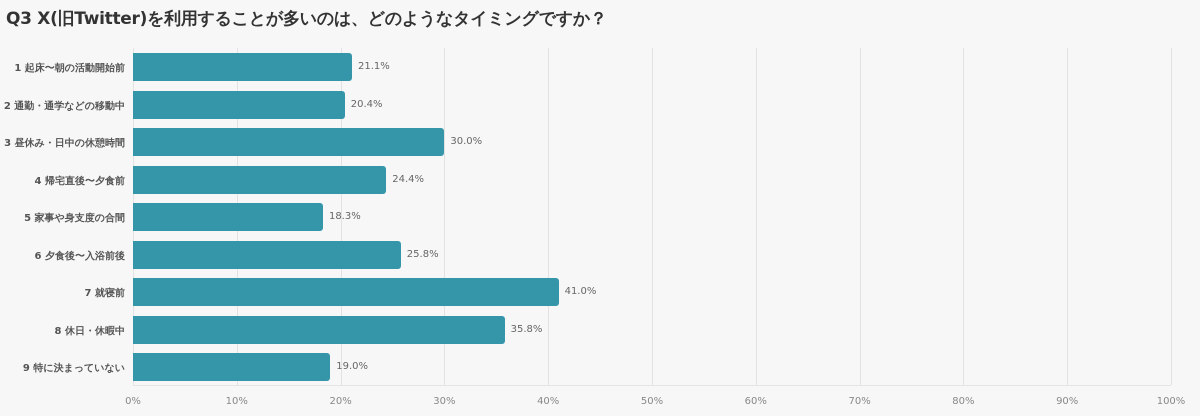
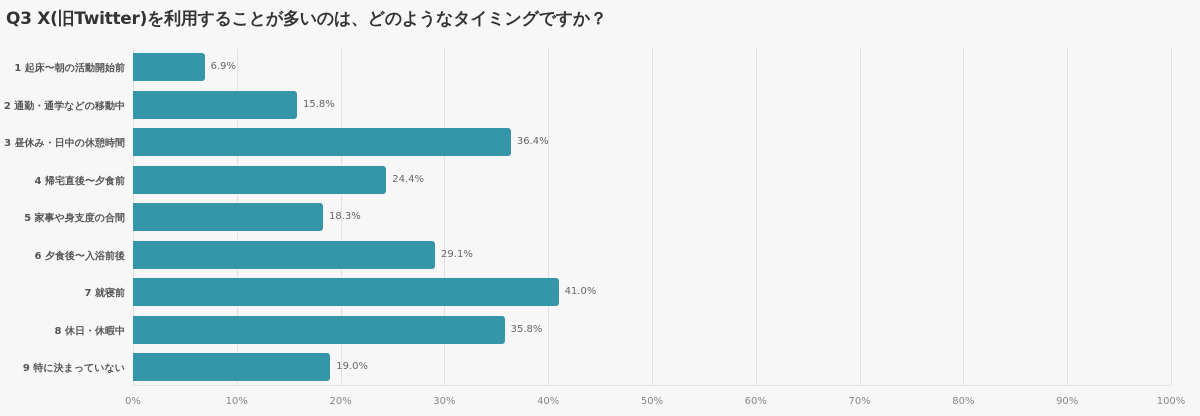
1 起床〜朝の活動開始前: 21.1% -> 6.9%
2 通勤・通学などの移動中: 20.4% -> 15.8%
3 昼休み・日中の休憩時間: 30.0% -> 36.4%
6 夕食後〜入浴前後: 25.8% -> 29.1%
